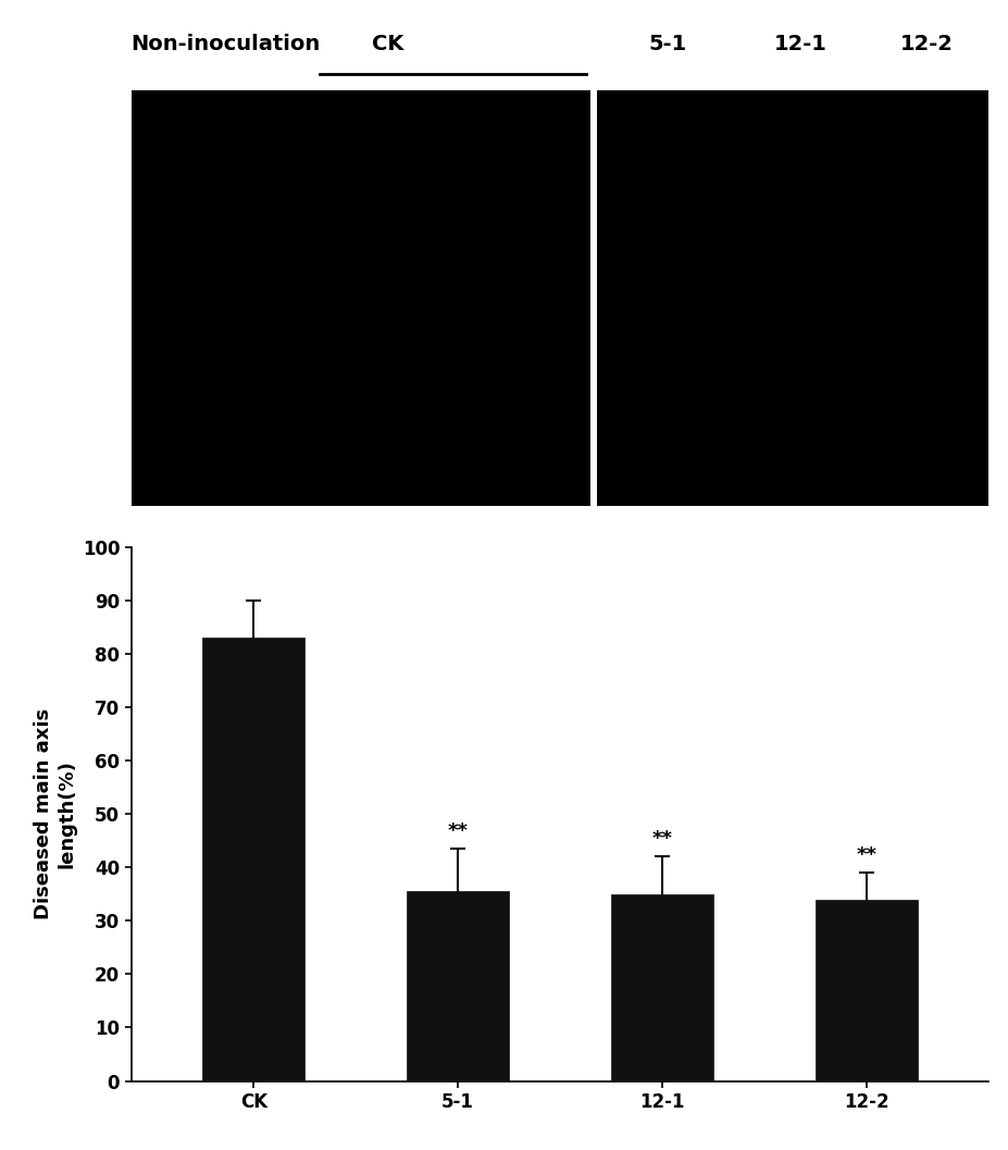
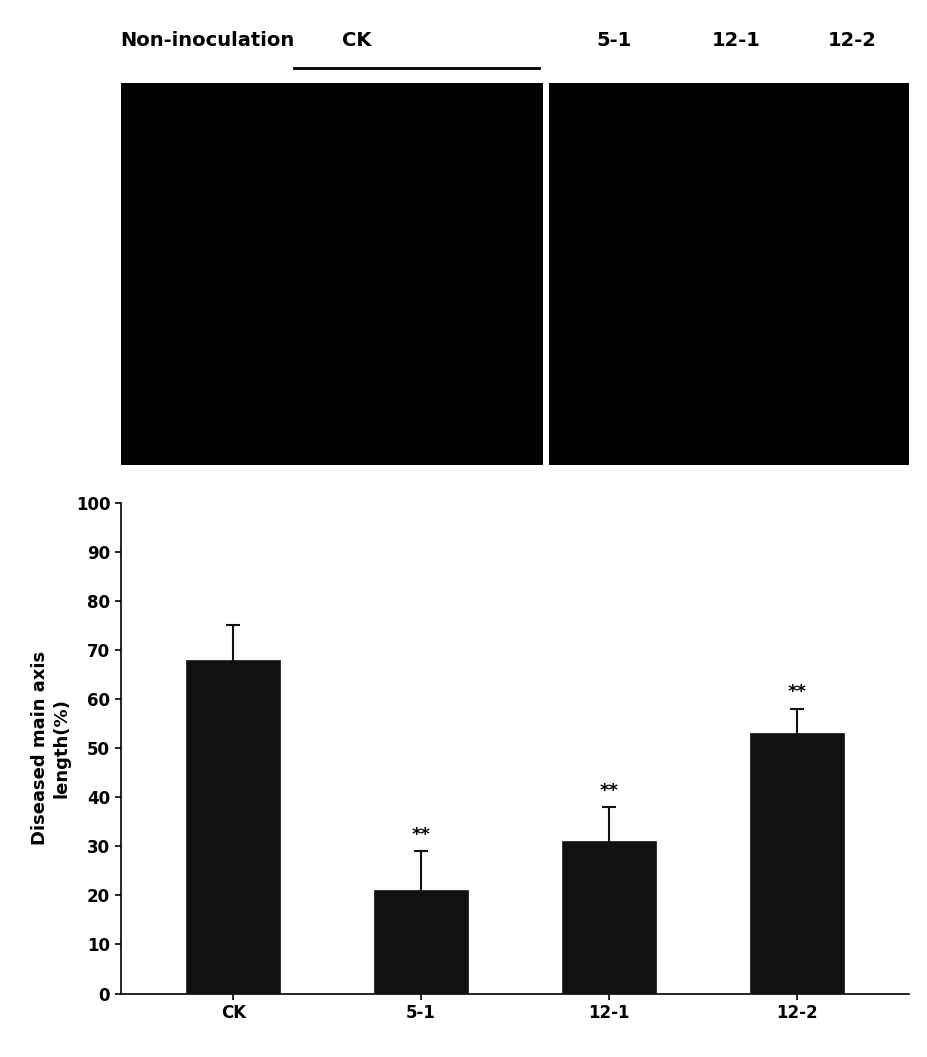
CK: 83.0 -> 68.0
5-1: 35.5 -> 21.0
12-1: 35.0 -> 31.0
12-2: 34.0 -> 53.0
